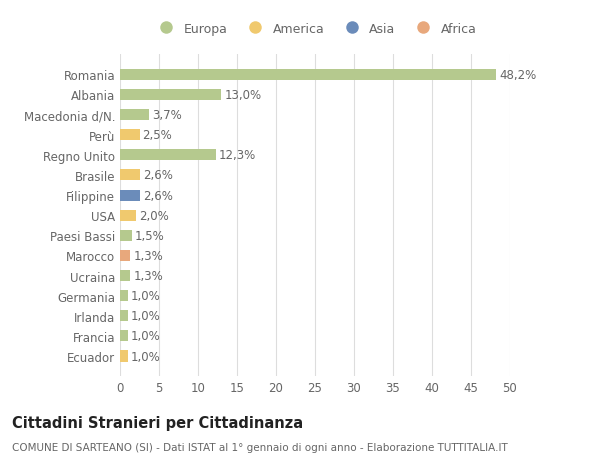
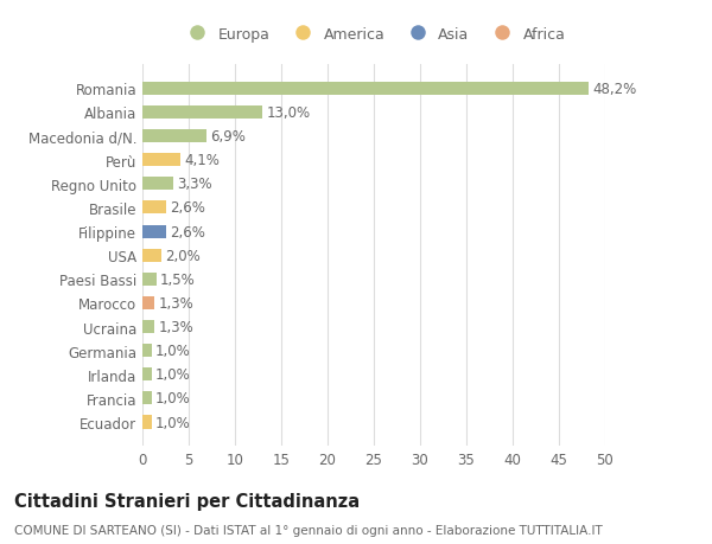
Macedonia d/N.: 3,7% -> 6,9%
Perù: 2,5% -> 4,1%
Regno Unito: 12,3% -> 3,3%
